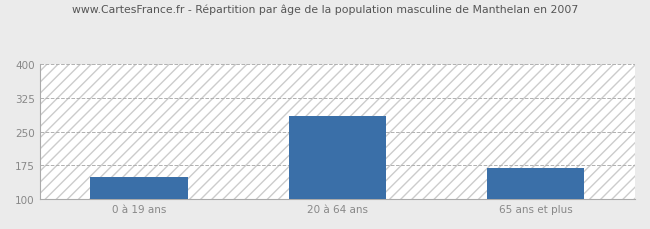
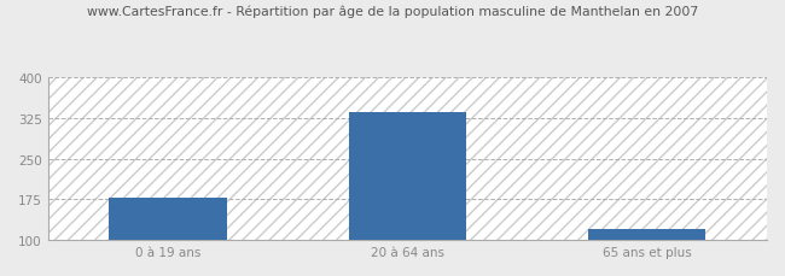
0 à 19 ans: 150 -> 178
20 à 64 ans: 285 -> 336
65 ans et plus: 170 -> 120
